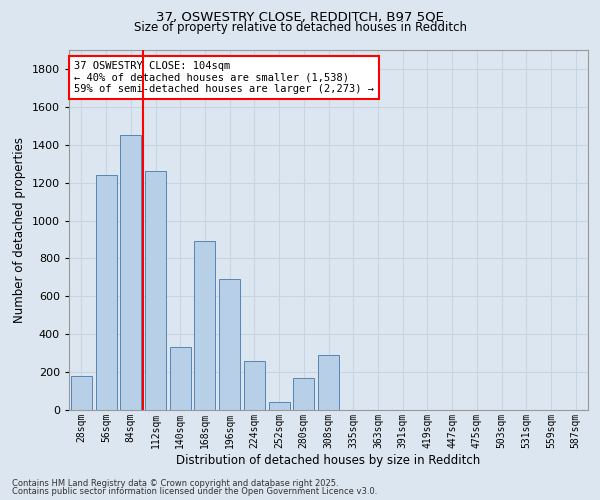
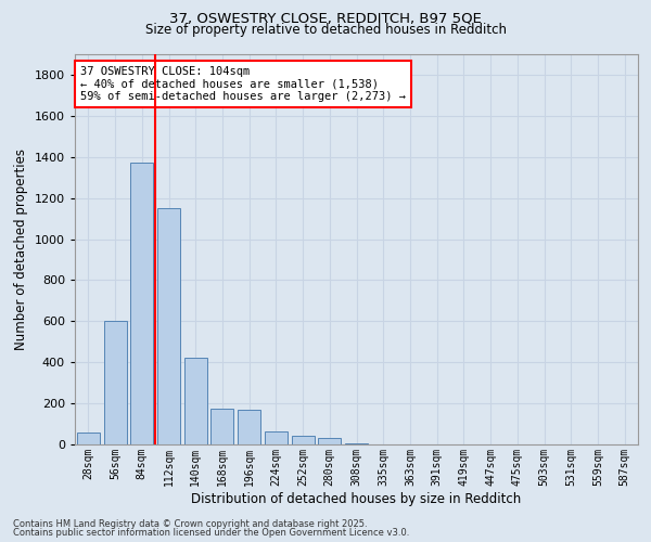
28sqm: 180 -> 60
56sqm: 1240 -> 600
84sqm: 1450 -> 1370
112sqm: 1260 -> 1150
140sqm: 330 -> 420
168sqm: 890 -> 180
196sqm: 690 -> 170
224sqm: 260 -> 60
280sqm: 170 -> 30
308sqm: 290 -> 0
